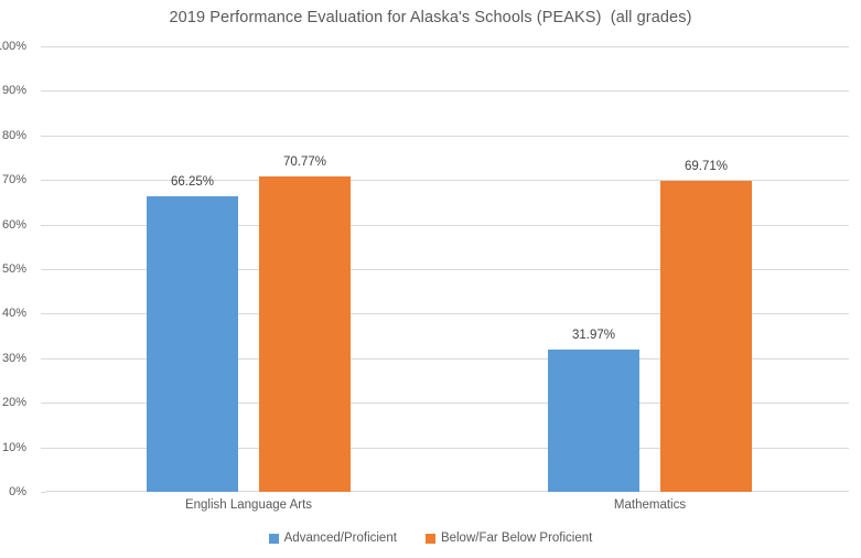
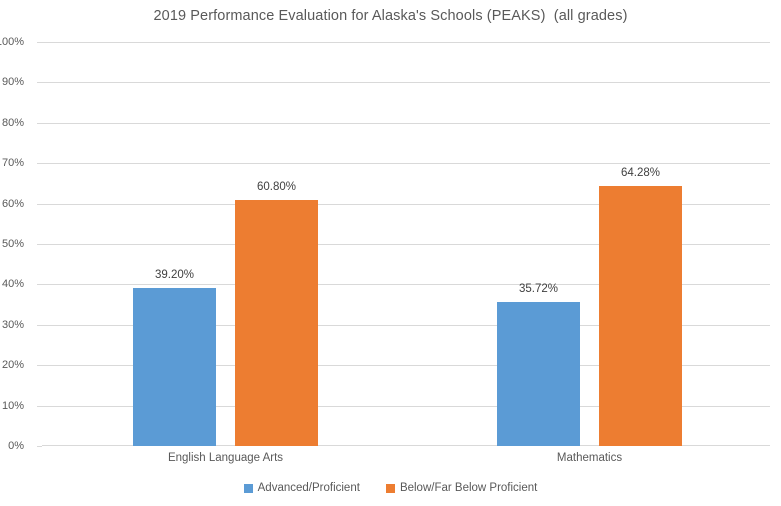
Advanced/Proficient/English Language Arts: 66.25% -> 39.20%
Below/Far Below Proficient/English Language Arts: 70.77% -> 60.80%
Advanced/Proficient/Mathematics: 31.97% -> 35.72%
Below/Far Below Proficient/Mathematics: 69.71% -> 64.28%
